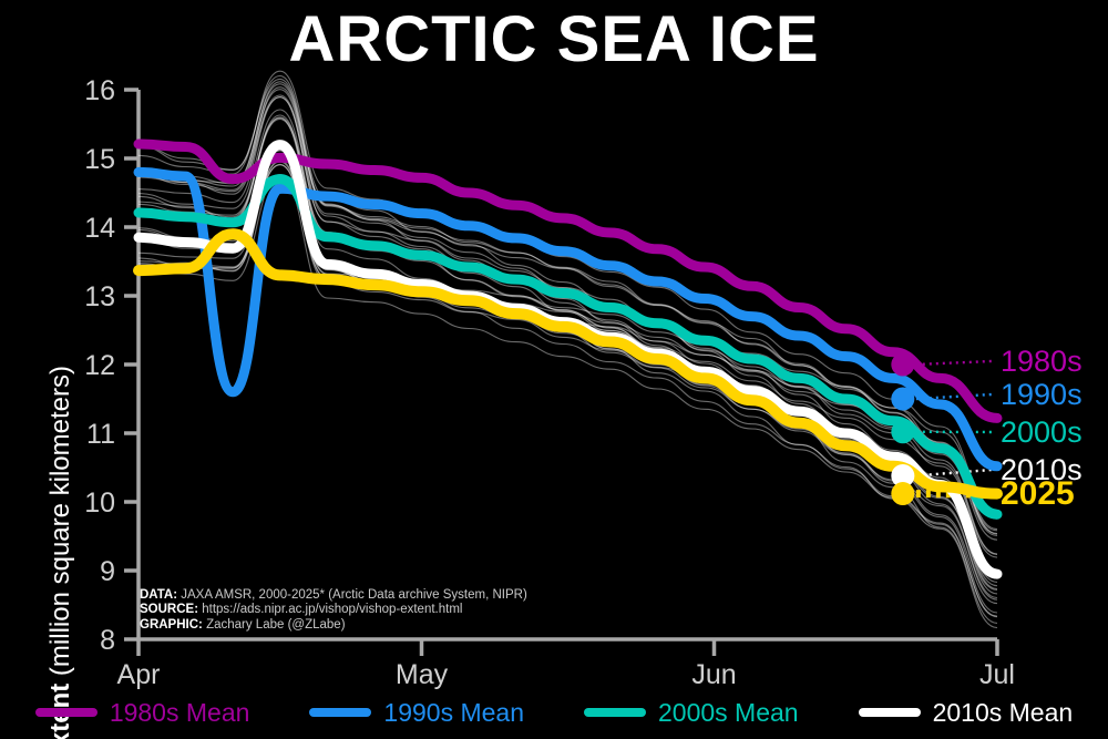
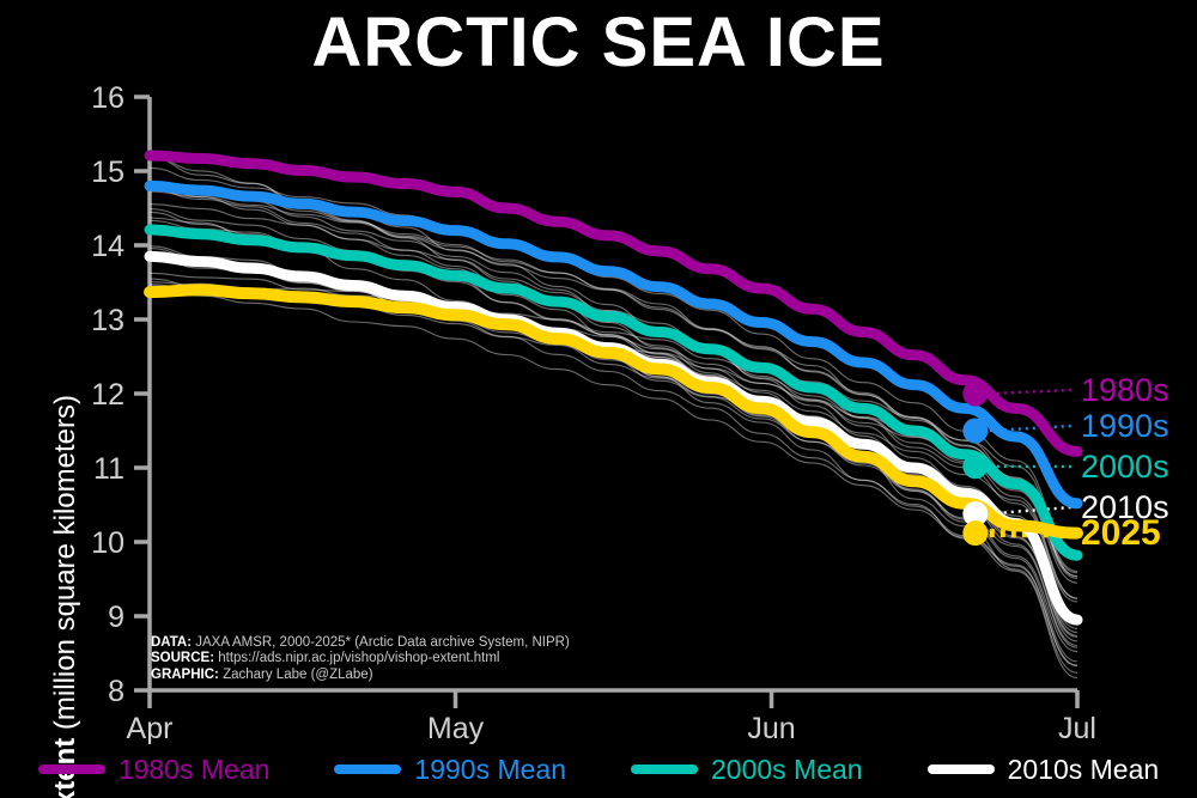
1980s Mean/10: 14.7 -> 15.1
1990s Mean/10: 11.6 -> 14.7
2025/10: 13.9 -> 13.3
2000s Mean/15: 14.7 -> 14.0
2010s Mean/15: 15.2 -> 13.6
